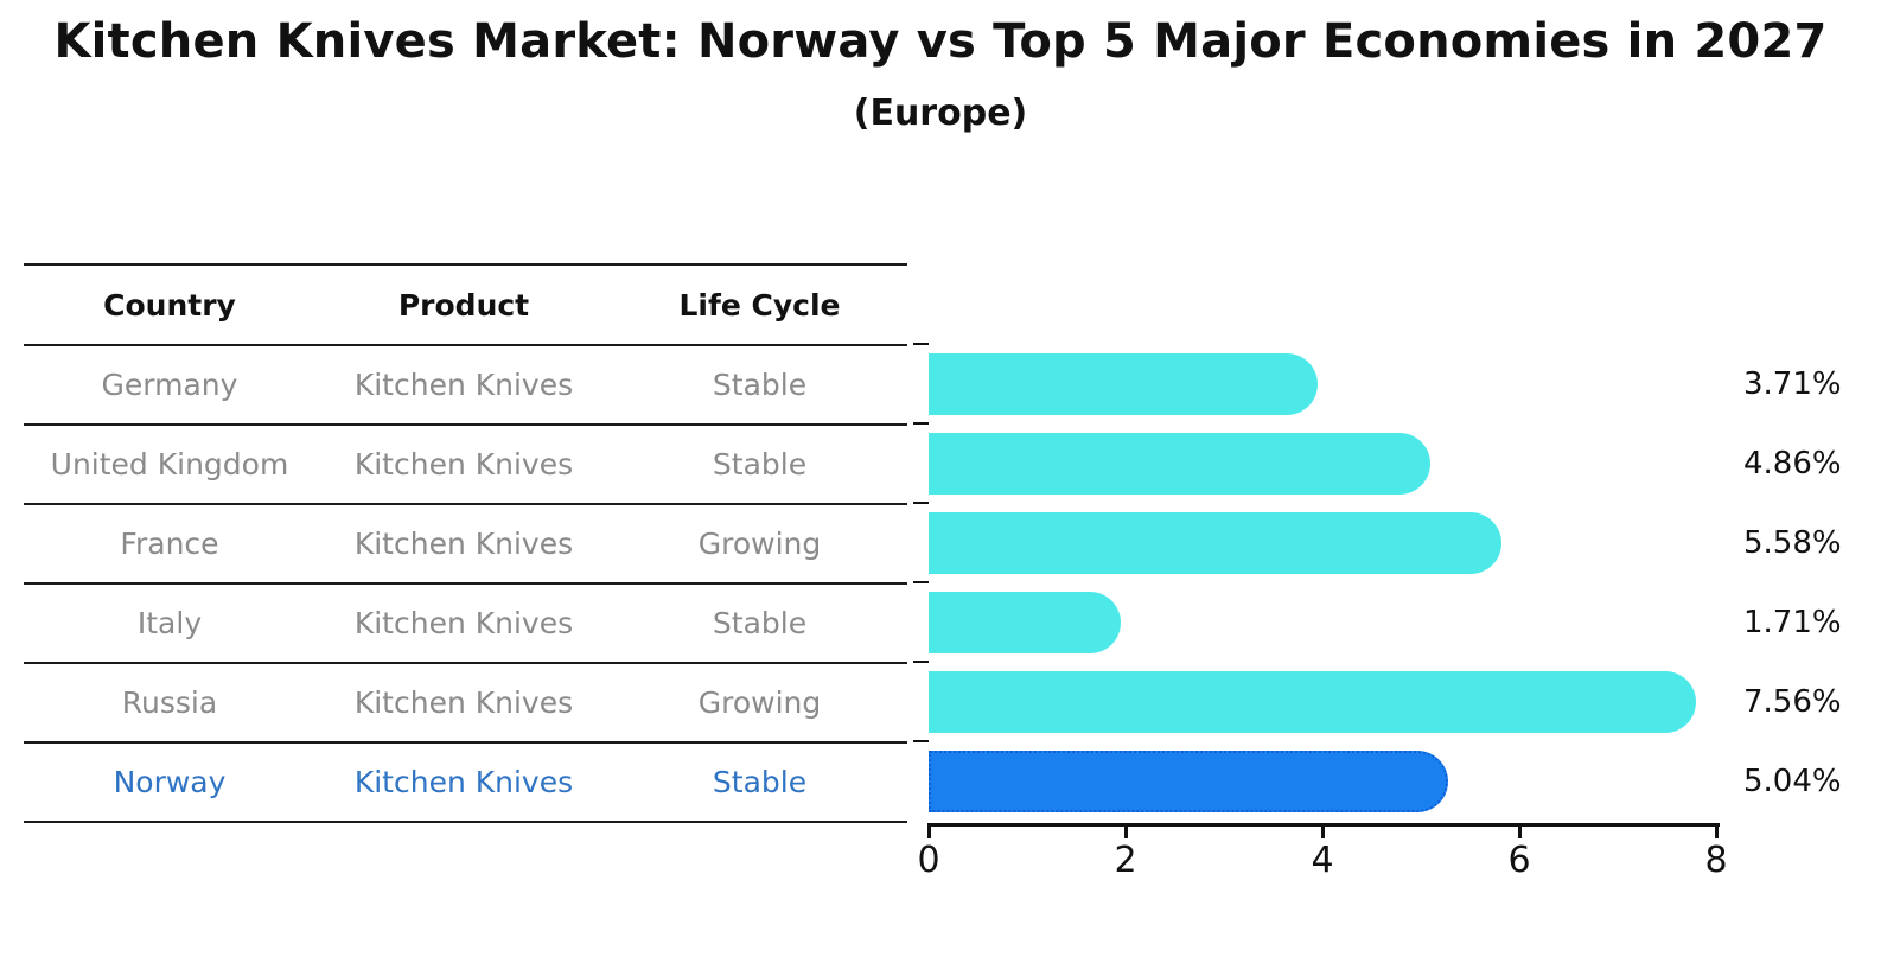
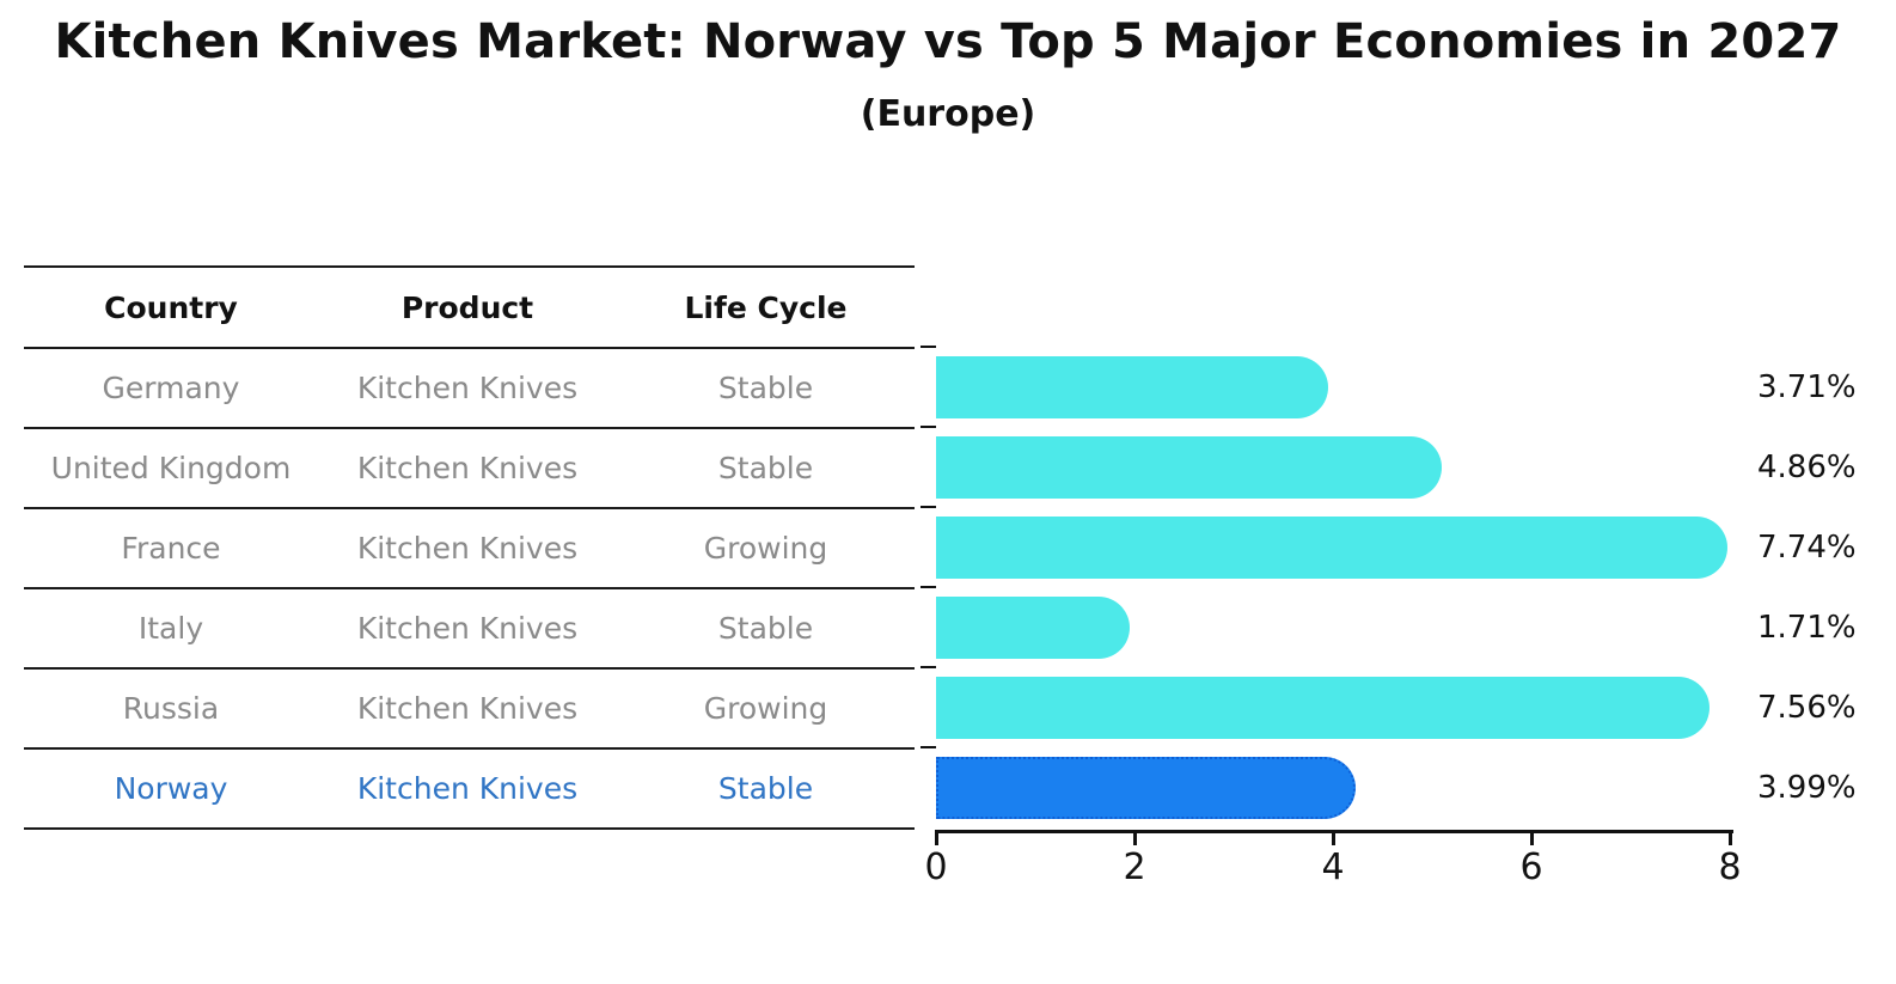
France: 5.58% -> 7.74%
Norway: 5.04% -> 3.99%
